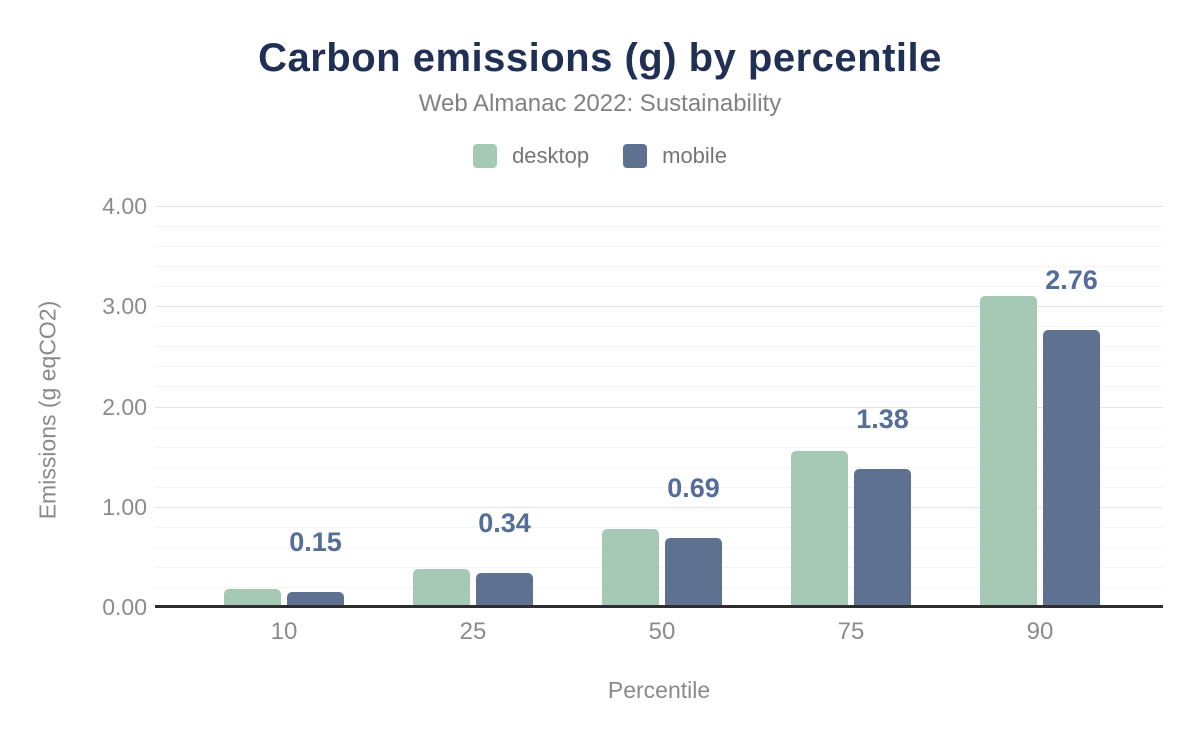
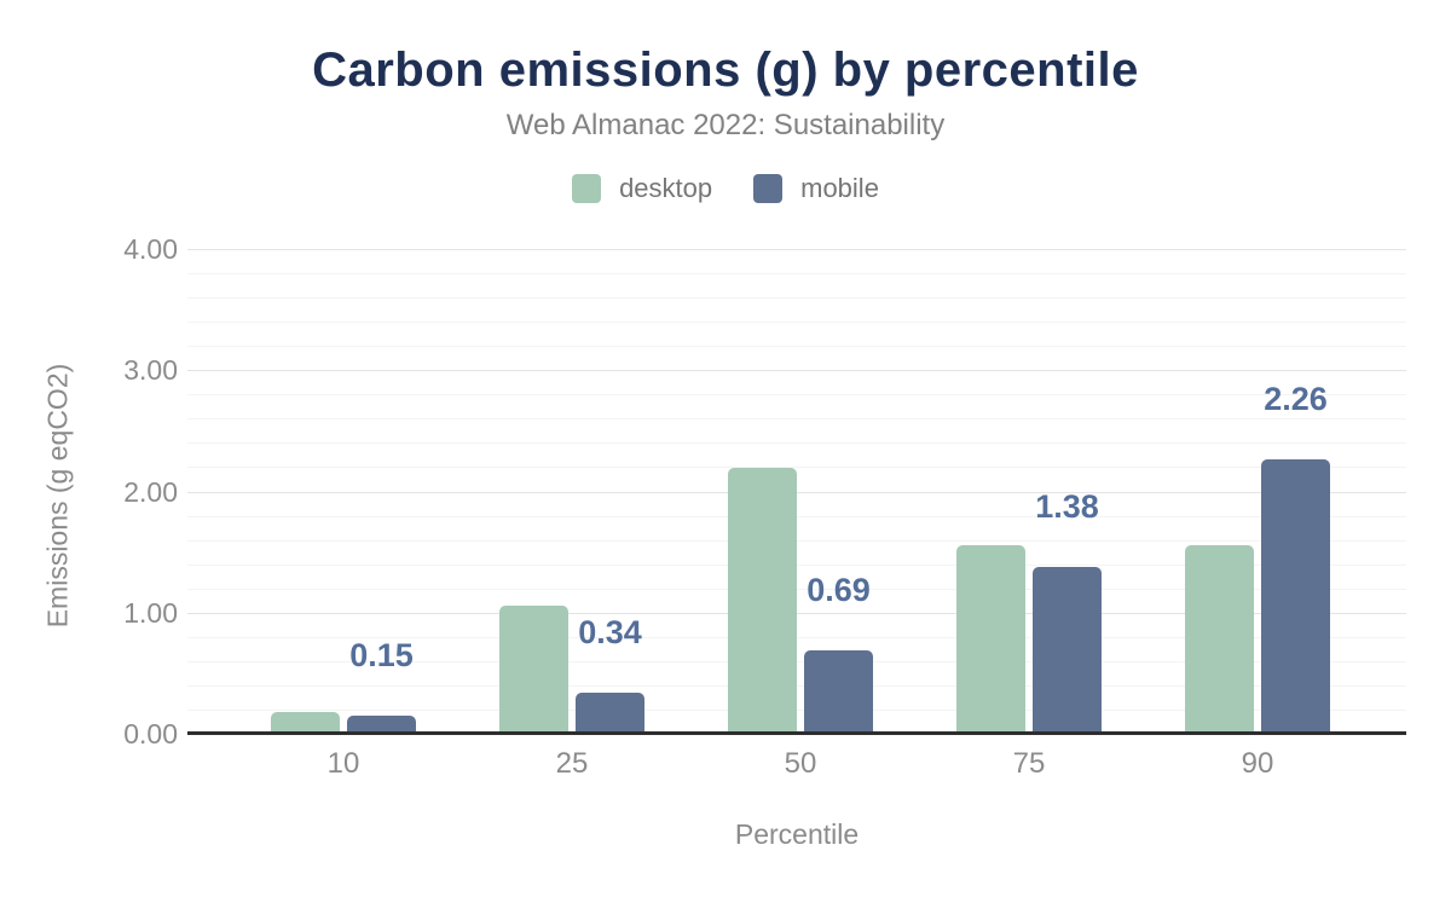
desktop/25: 0.38 -> 1.06
desktop/50: 0.78 -> 2.19
desktop/90: 3.10 -> 1.56
mobile/90: 2.76 -> 2.26
